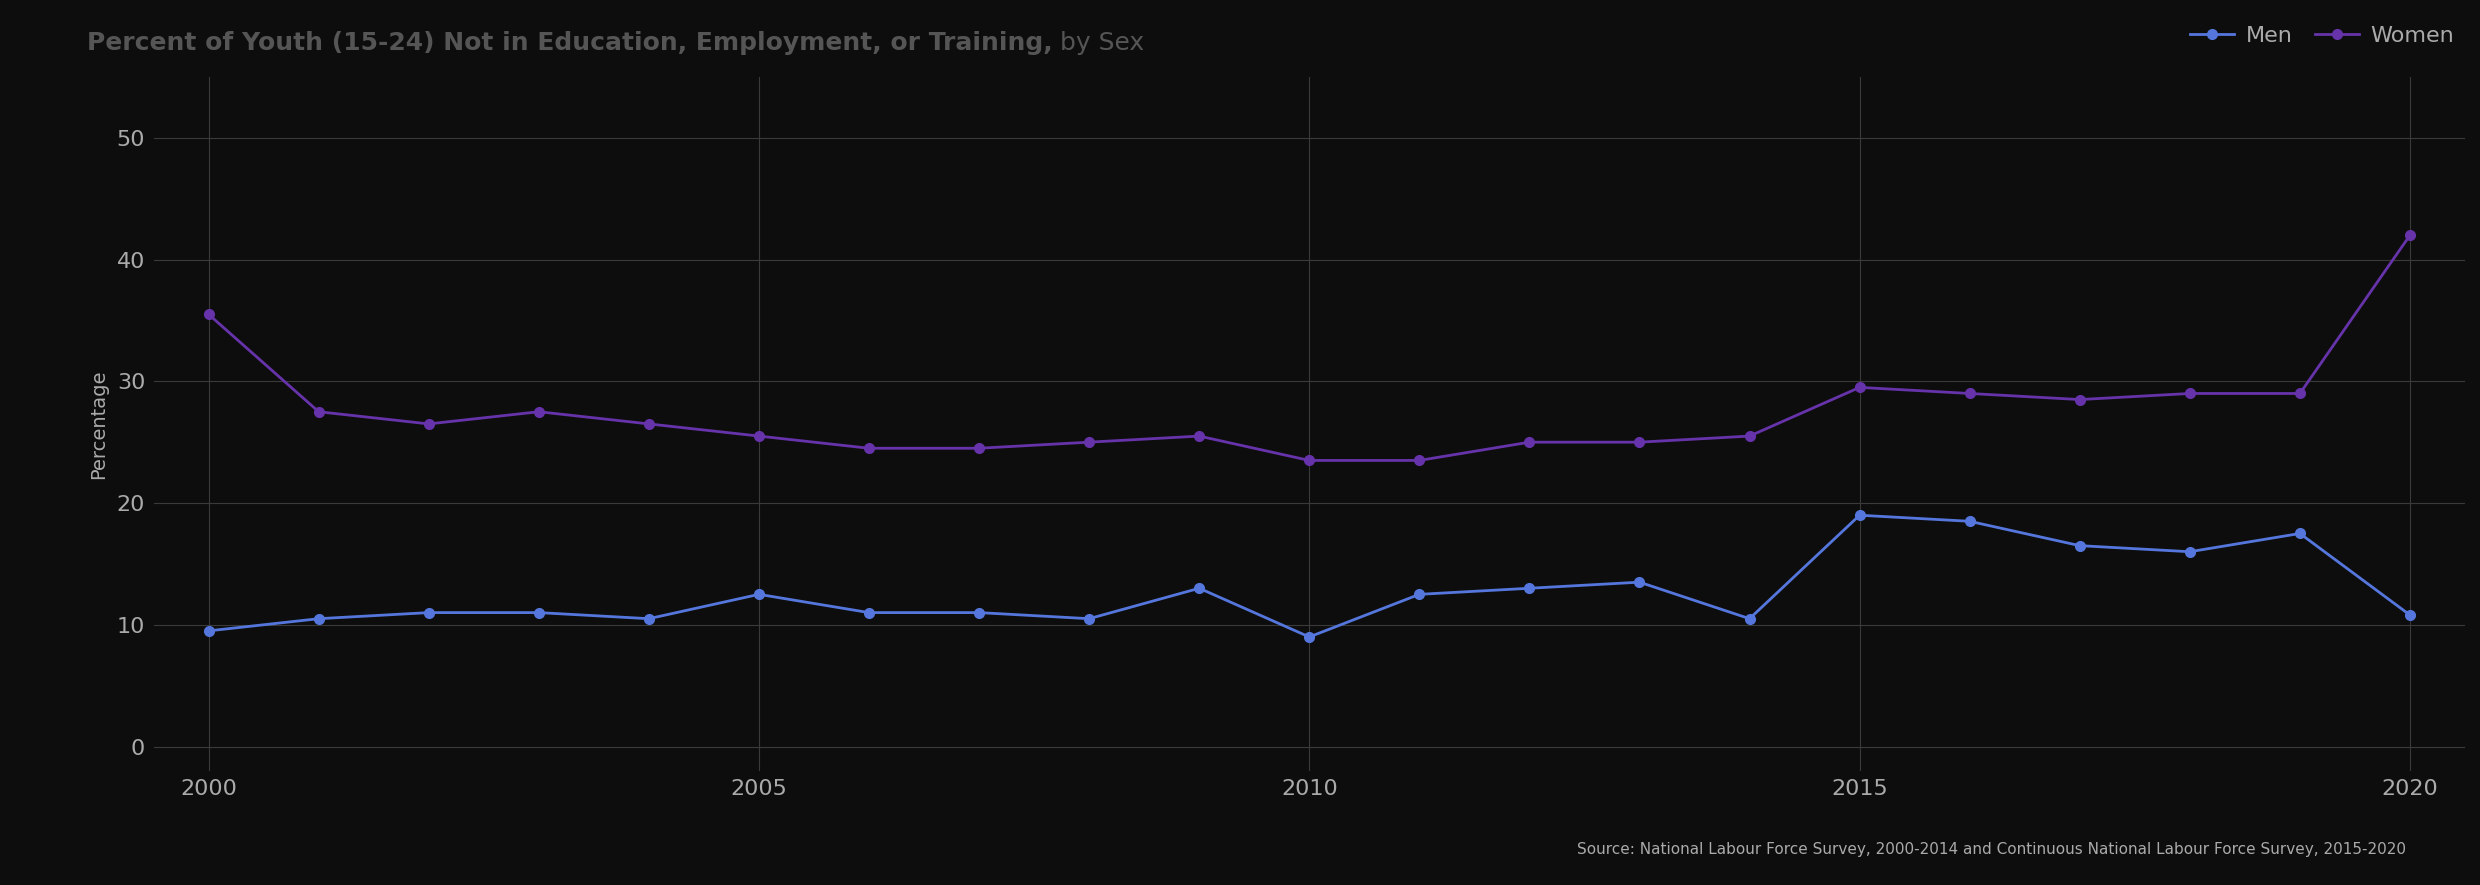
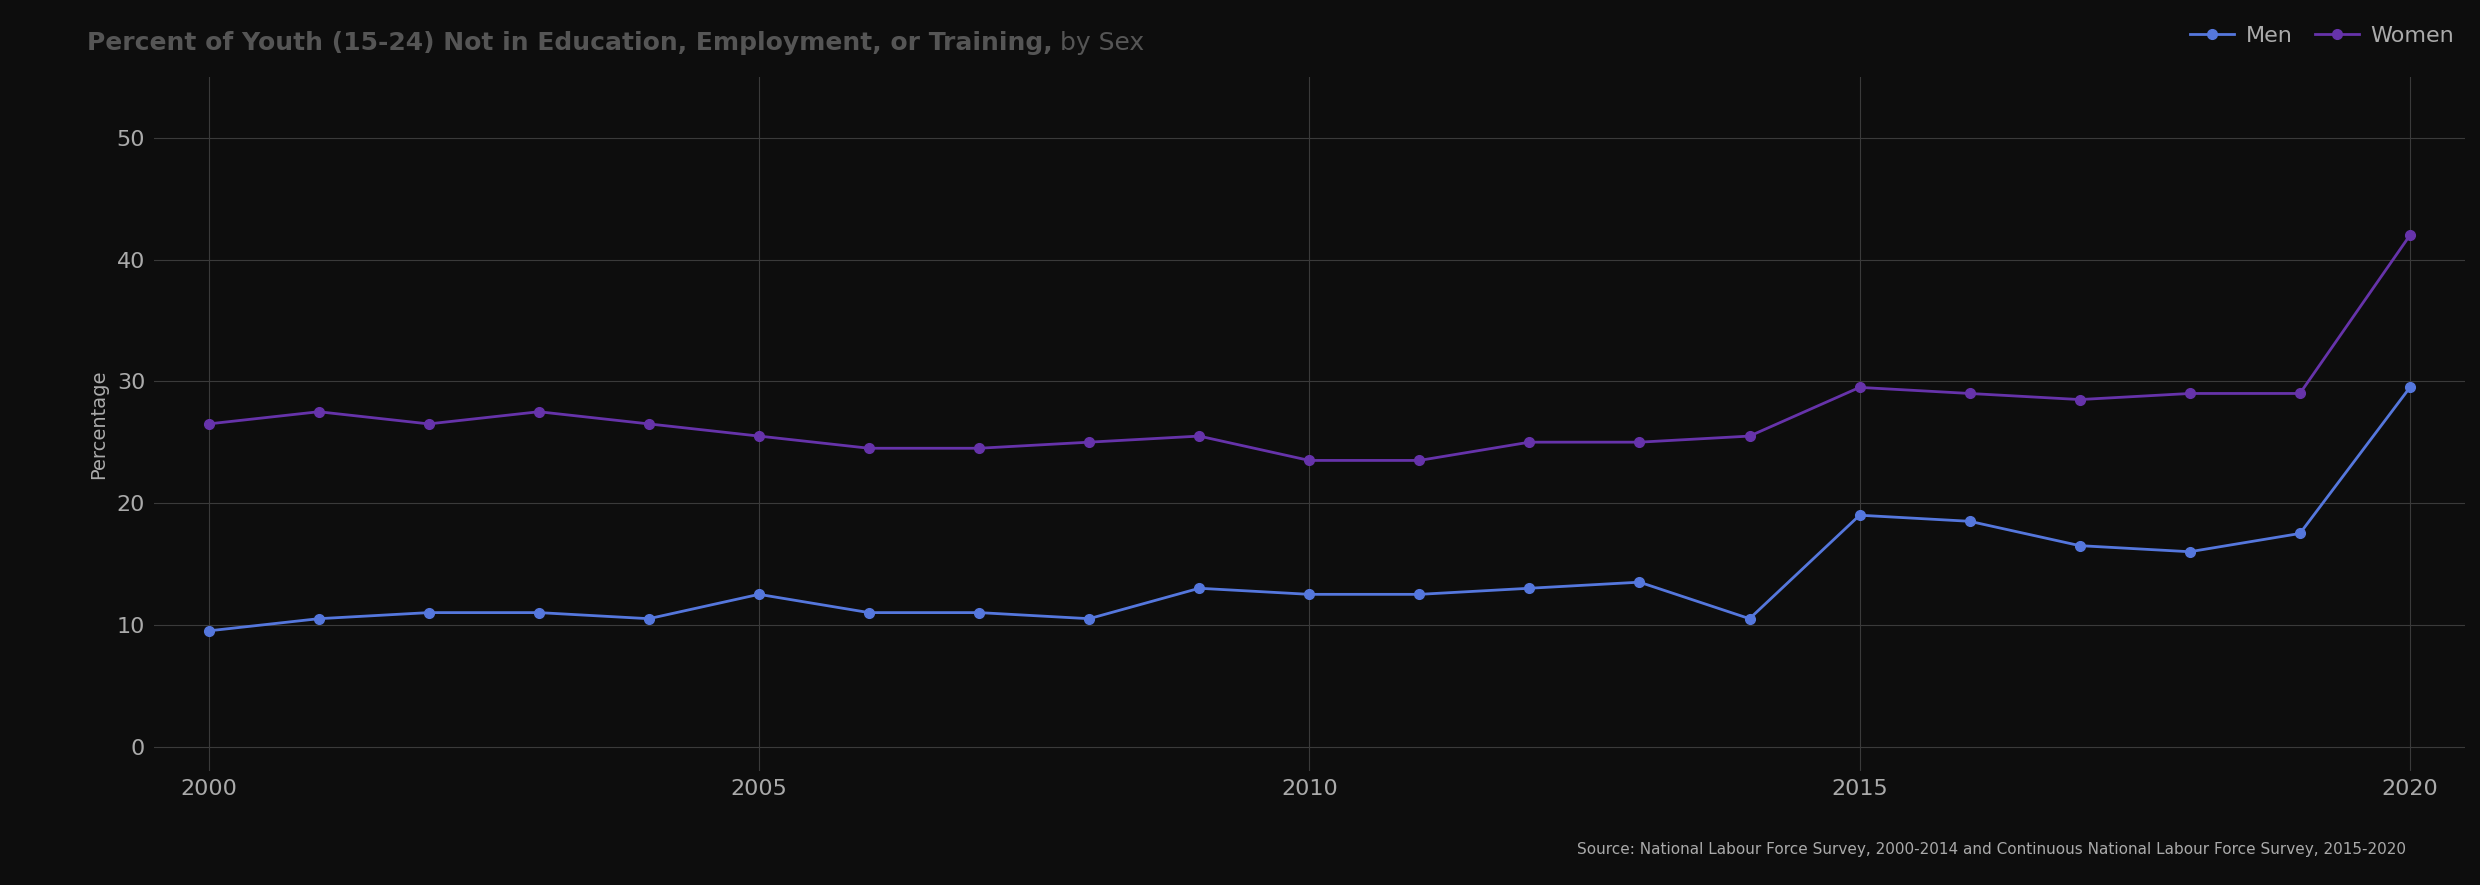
Women/2000: 35.5 -> 26.5
Men/2010: 9.0 -> 12.5
Men/2020: 10.8 -> 29.5
